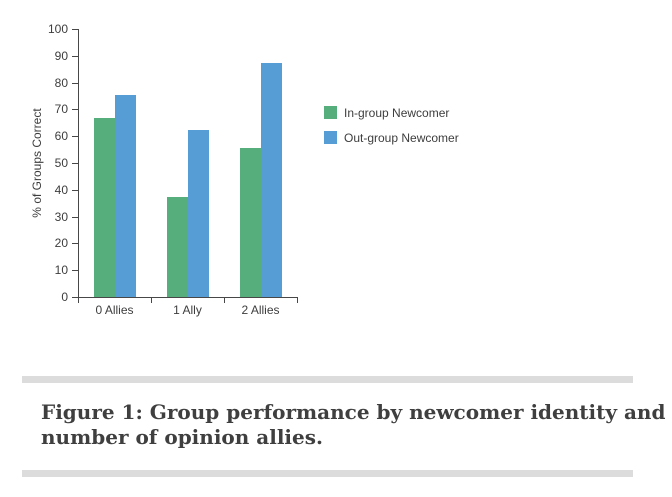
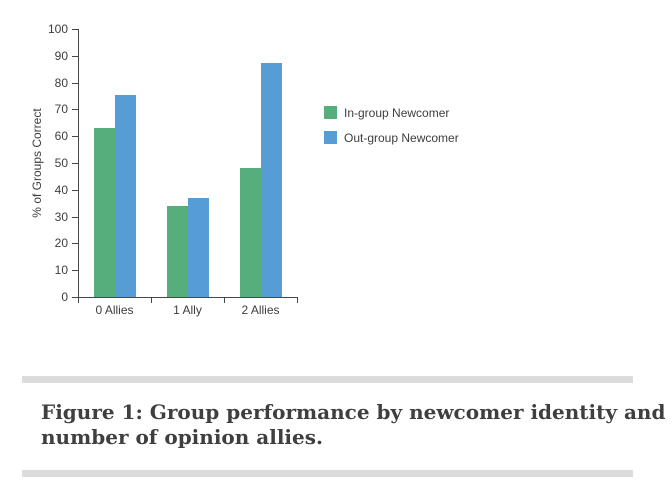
In-group Newcomer/0 Allies: 67 -> 63
In-group Newcomer/1 Ally: 38 -> 34
Out-group Newcomer/1 Ally: 62 -> 37
In-group Newcomer/2 Allies: 56 -> 48
